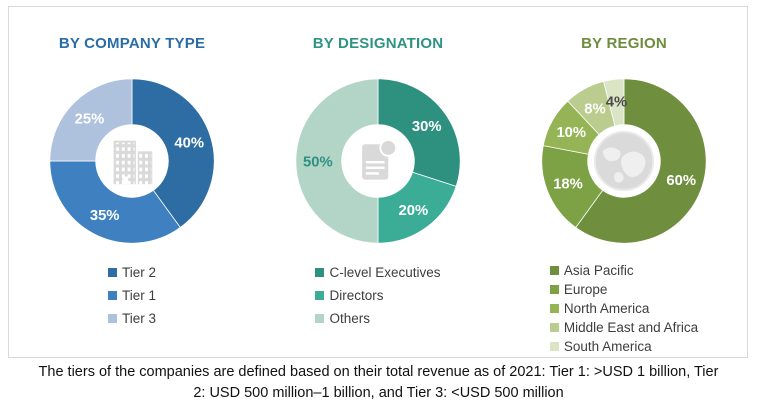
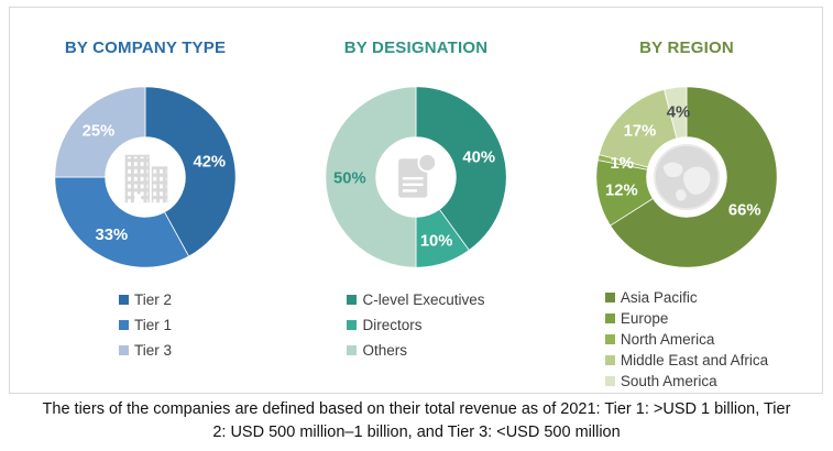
BY COMPANY TYPE/Tier 2: 40% -> 42%
BY COMPANY TYPE/Tier 1: 35% -> 33%
BY DESIGNATION/C-level Executives: 30% -> 40%
BY DESIGNATION/Directors: 20% -> 10%
BY REGION/Asia Pacific: 60% -> 66%
BY REGION/Europe: 18% -> 12%
BY REGION/North America: 10% -> 1%
BY REGION/Middle East and Africa: 8% -> 17%
